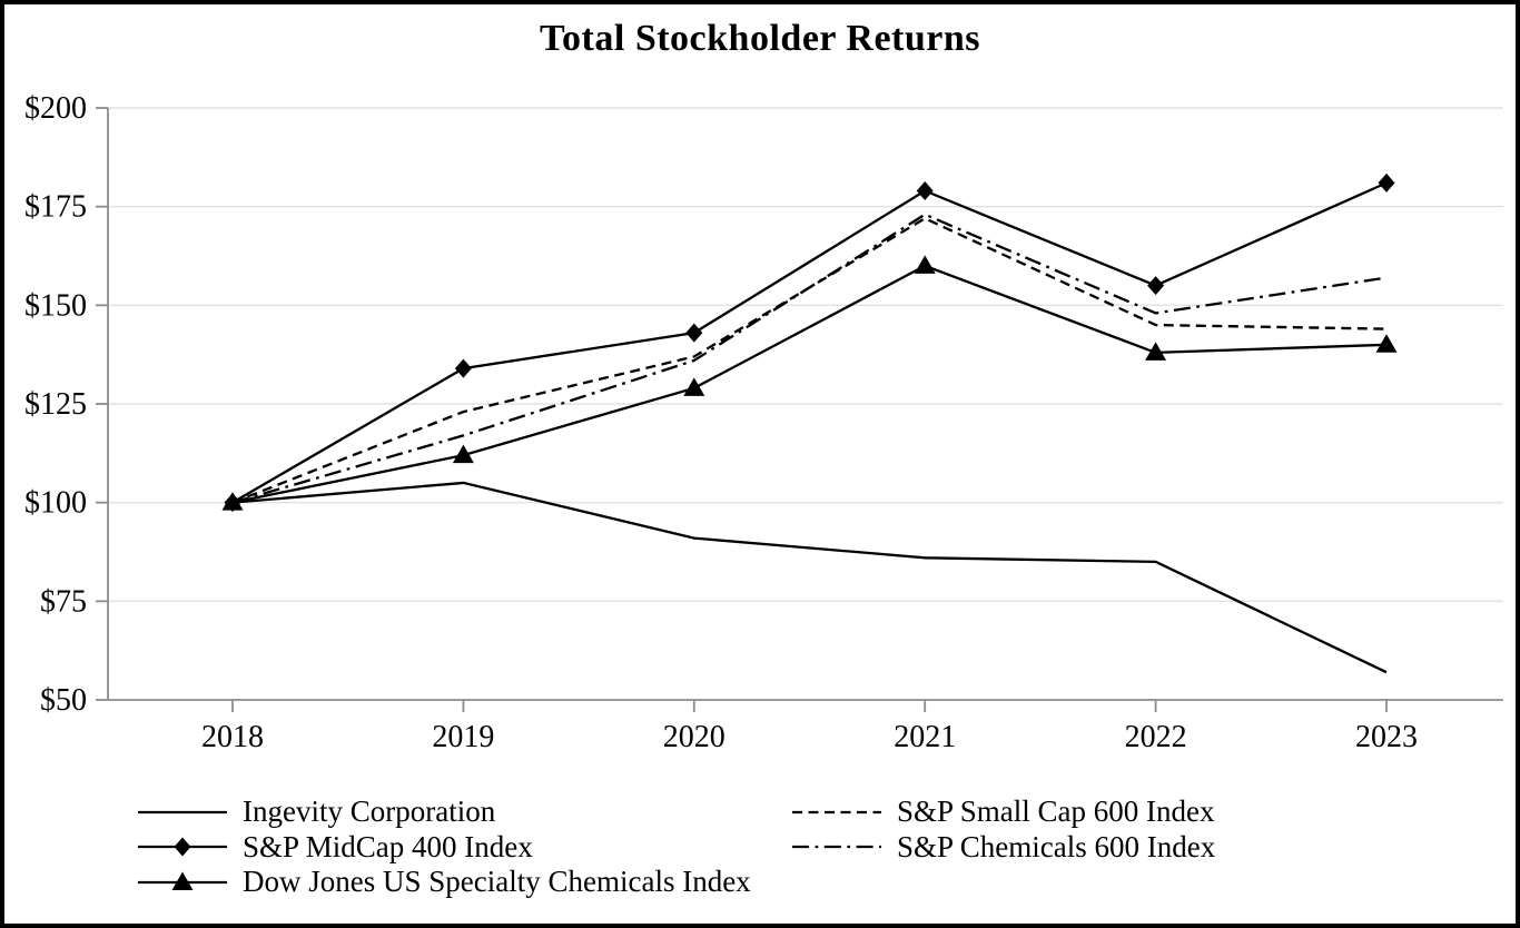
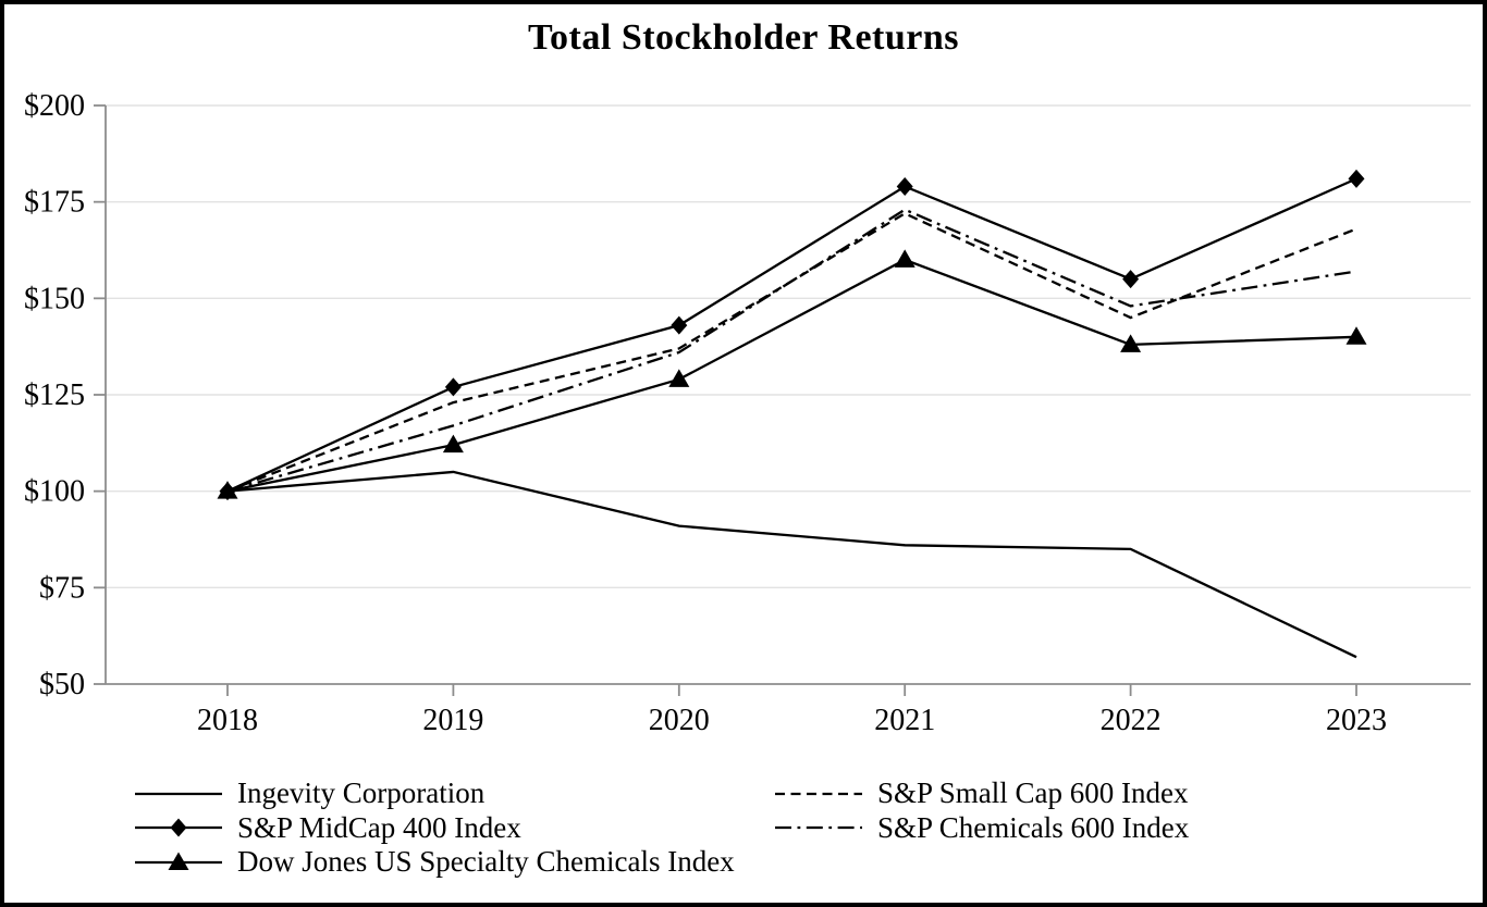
S&P MidCap 400 Index/2019: $134 -> $127
S&P Small Cap 600 Index/2023: $144 -> $168
